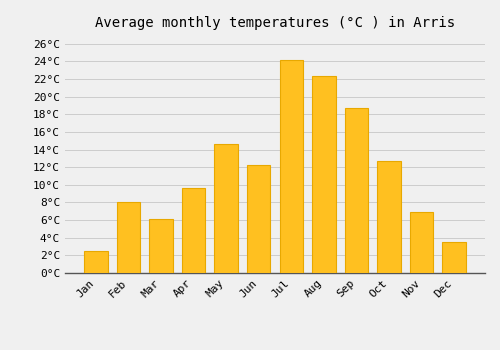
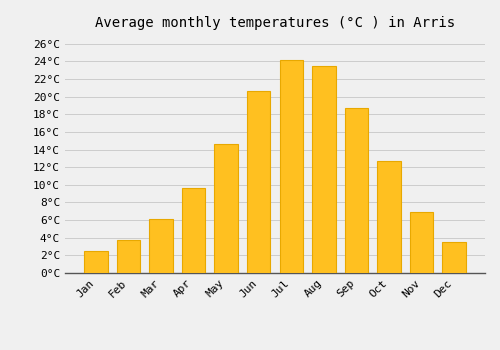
Feb: 8.0°C -> 3.7°C
Jun: 12.2°C -> 20.7°C
Aug: 22.4°C -> 23.5°C
